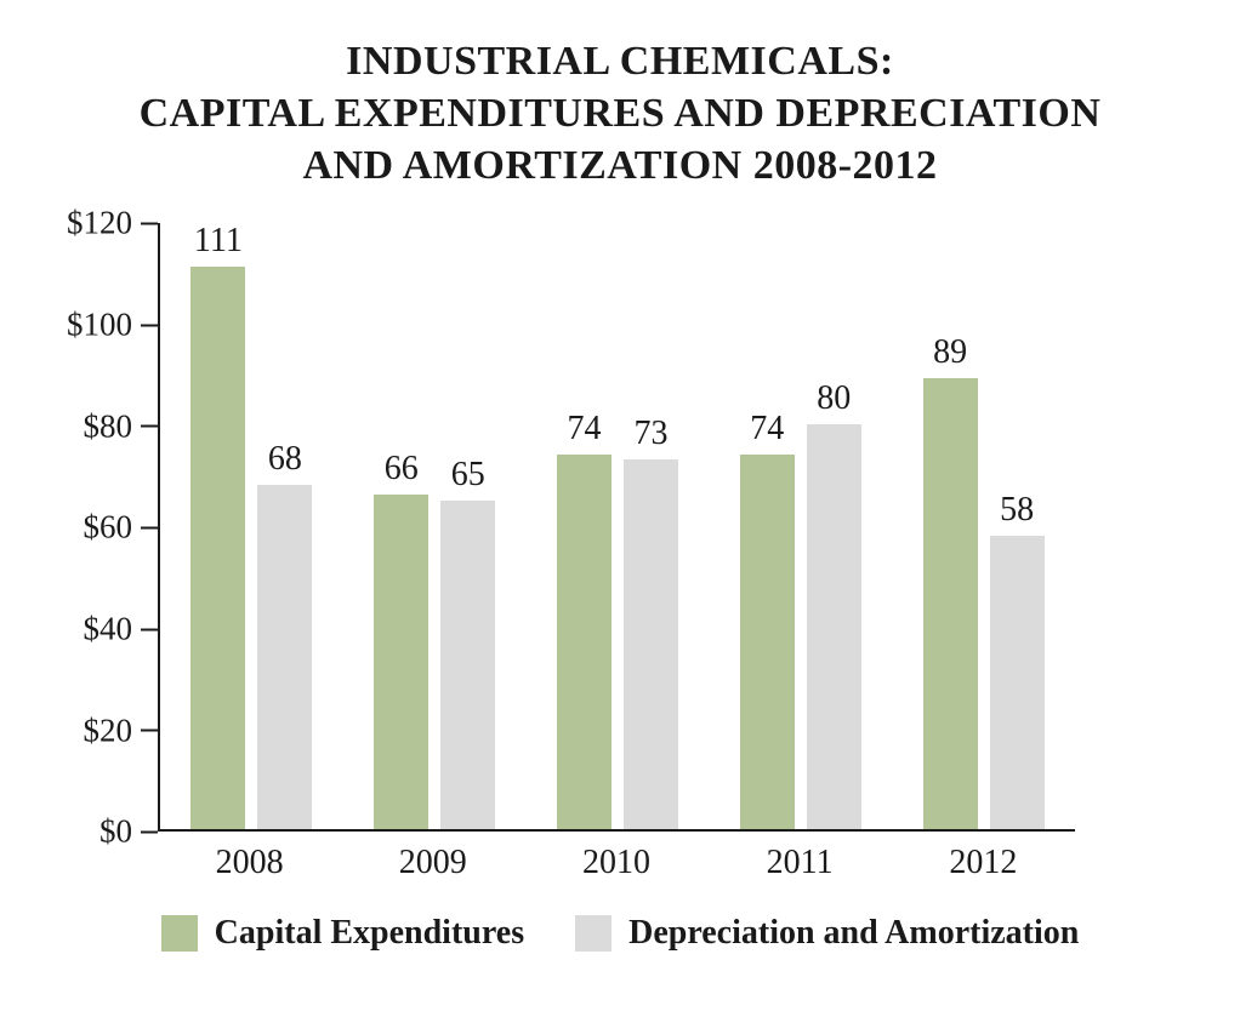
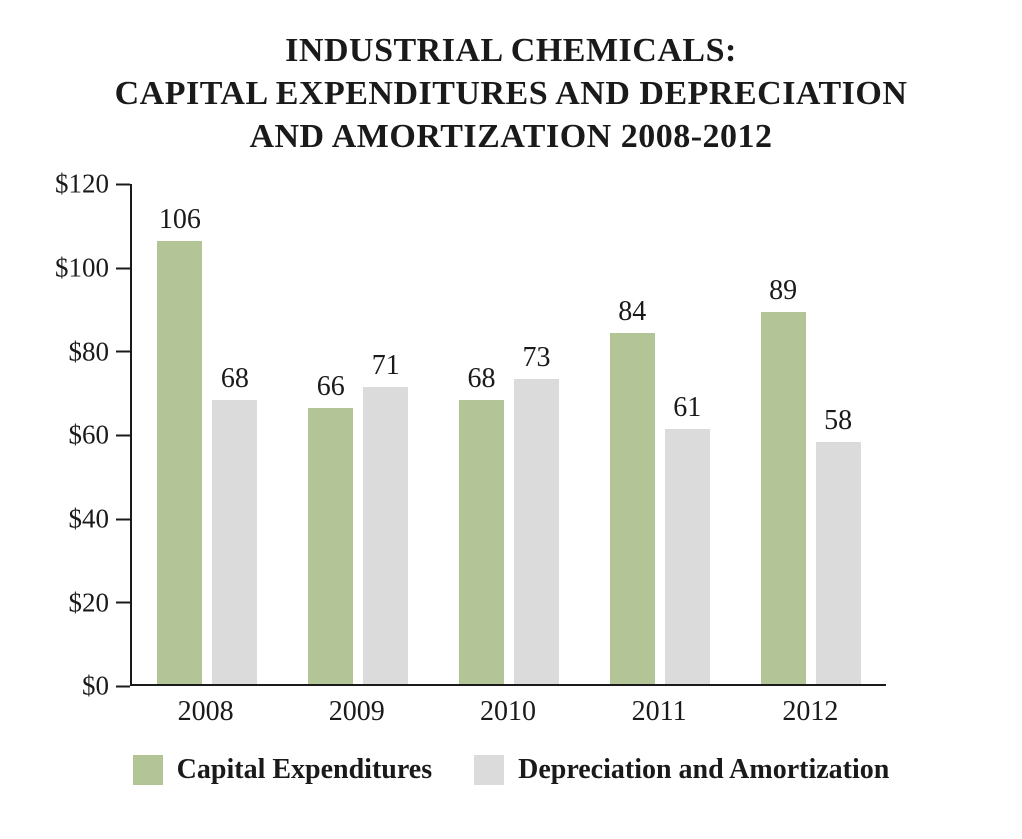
Capital Expenditures/2008: 111 -> 106
Depreciation and Amortization/2009: 65 -> 71
Capital Expenditures/2010: 74 -> 68
Capital Expenditures/2011: 74 -> 84
Depreciation and Amortization/2011: 80 -> 61
